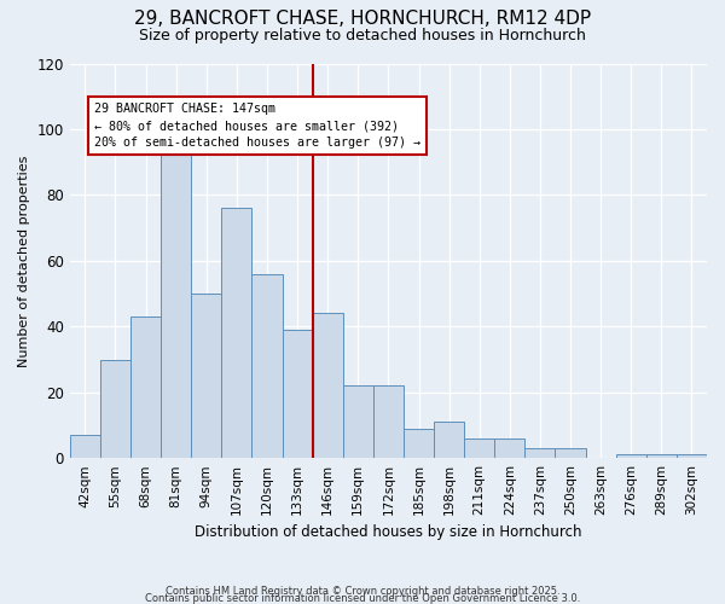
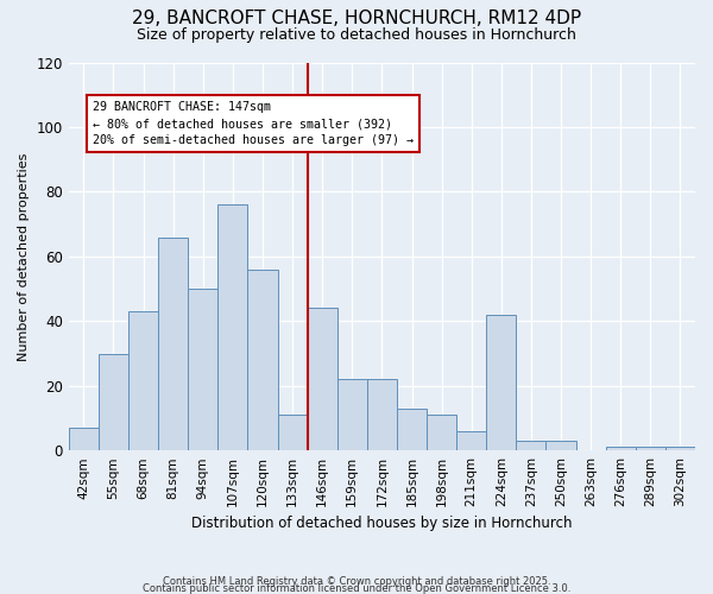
81sqm: 93 -> 66
133sqm: 39 -> 11
185sqm: 9 -> 13
224sqm: 6 -> 42
